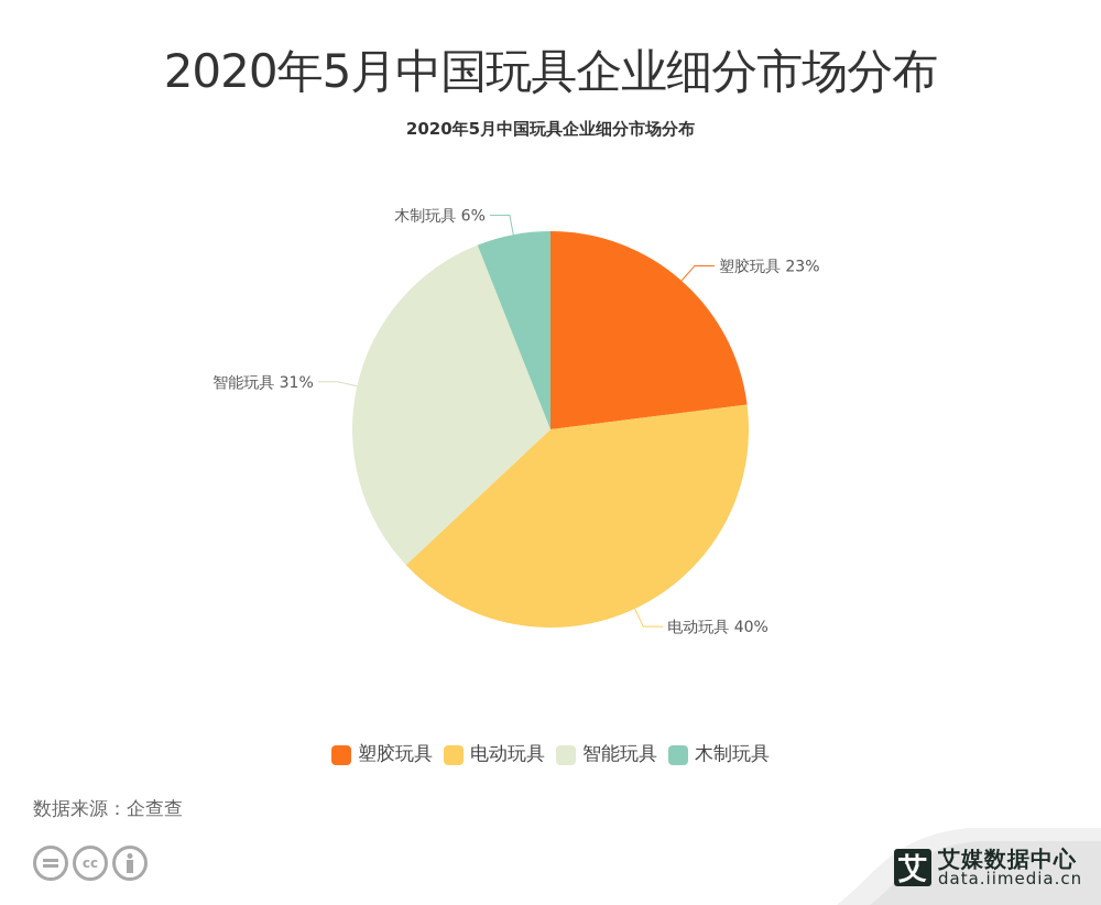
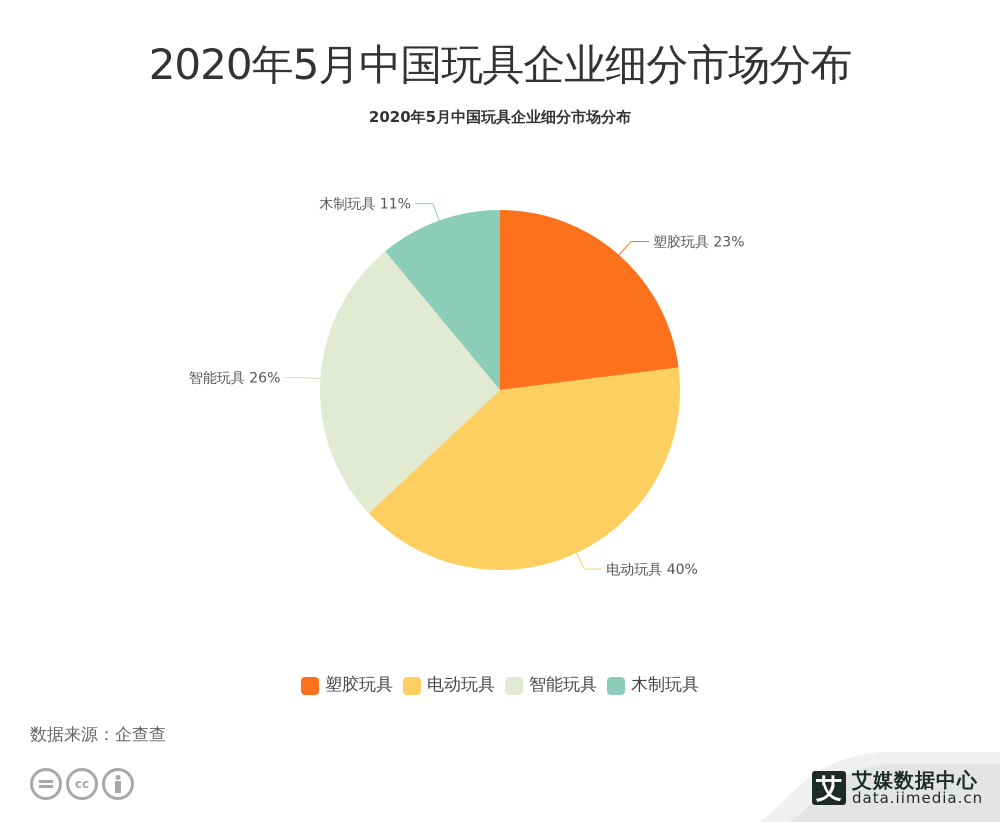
智能玩具: 31% -> 26%
木制玩具: 6% -> 11%
